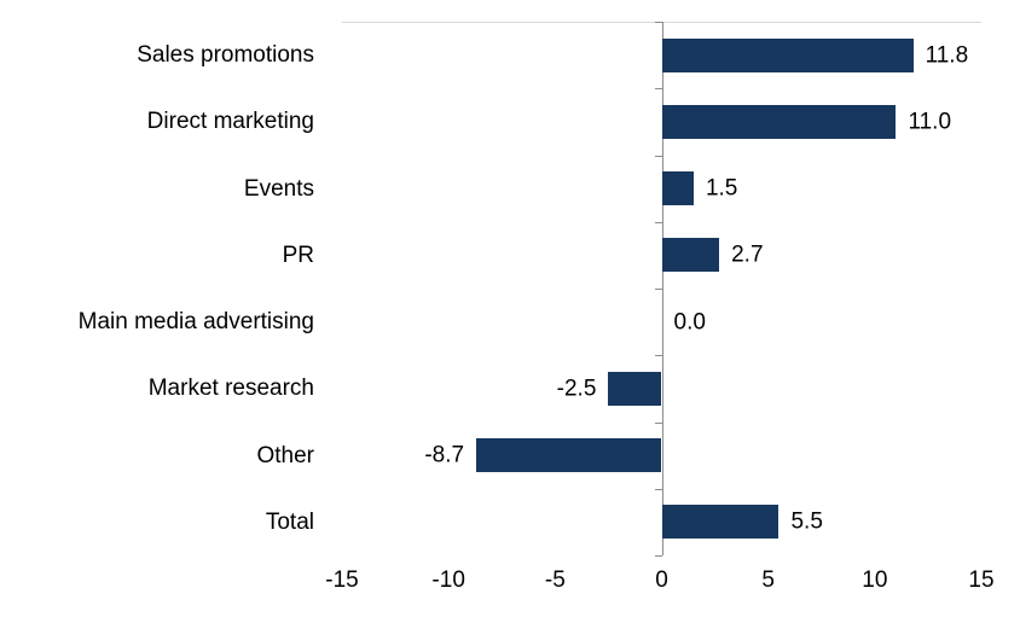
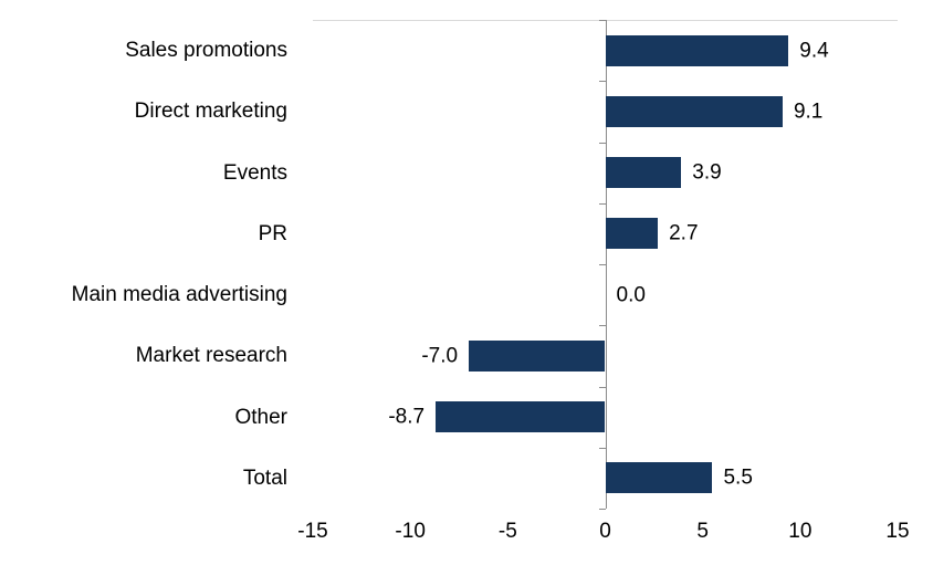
Sales promotions: 11.8 -> 9.4
Direct marketing: 11.0 -> 9.1
Events: 1.5 -> 3.9
Market research: -2.5 -> -7.0
